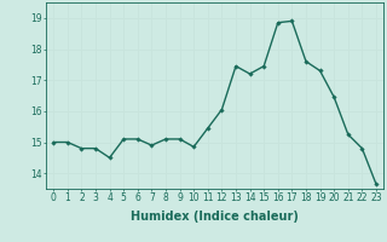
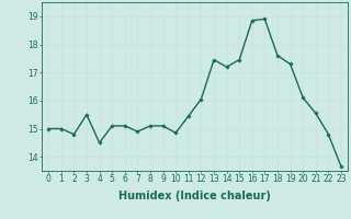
3: 14.80 -> 15.50
20: 16.45 -> 16.10
21: 15.25 -> 15.55
